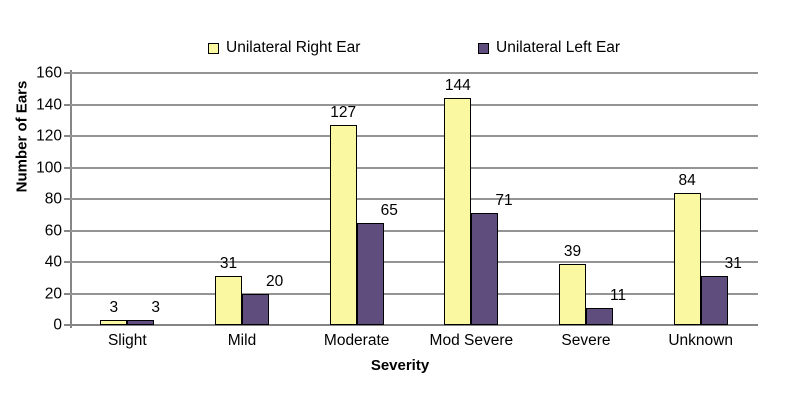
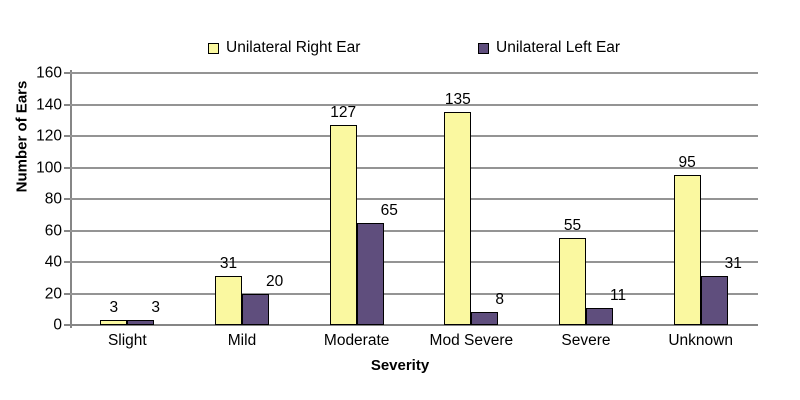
Unilateral Right Ear/Mod Severe: 144 -> 135
Unilateral Left Ear/Mod Severe: 71 -> 8
Unilateral Right Ear/Severe: 39 -> 55
Unilateral Right Ear/Unknown: 84 -> 95
